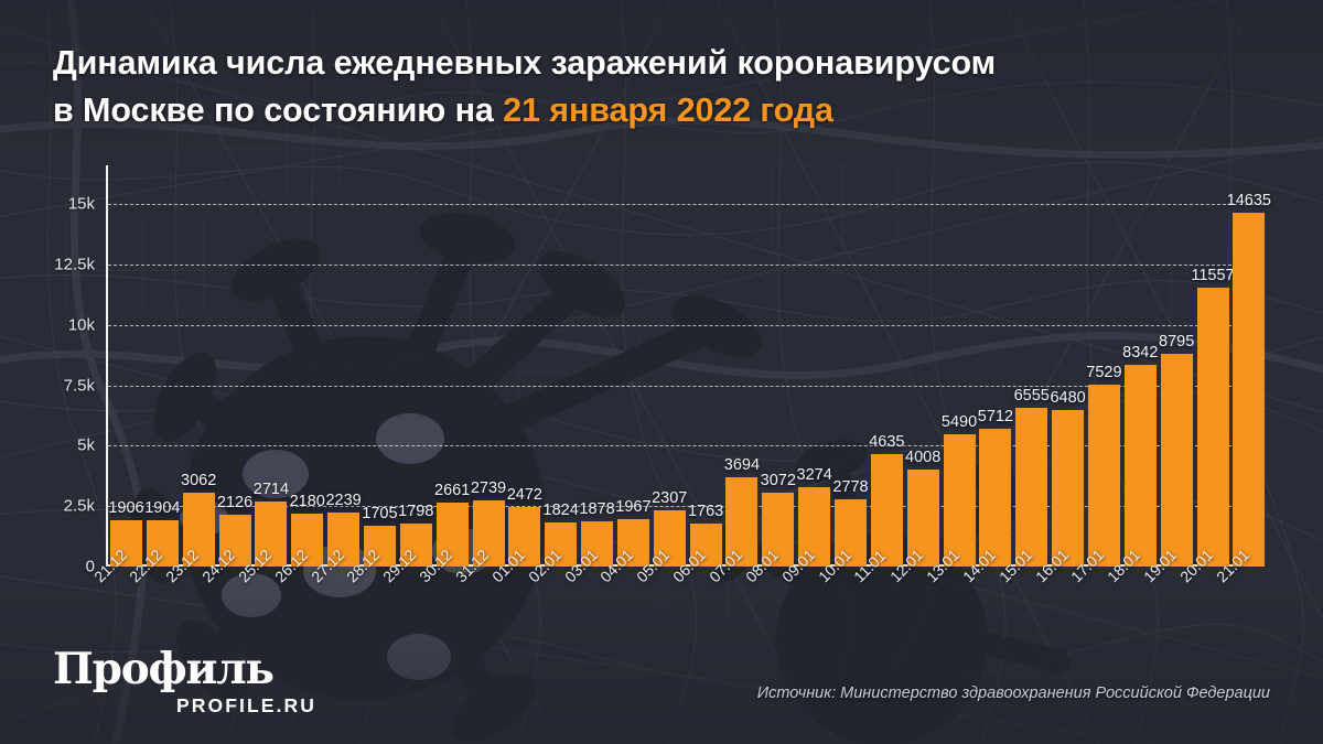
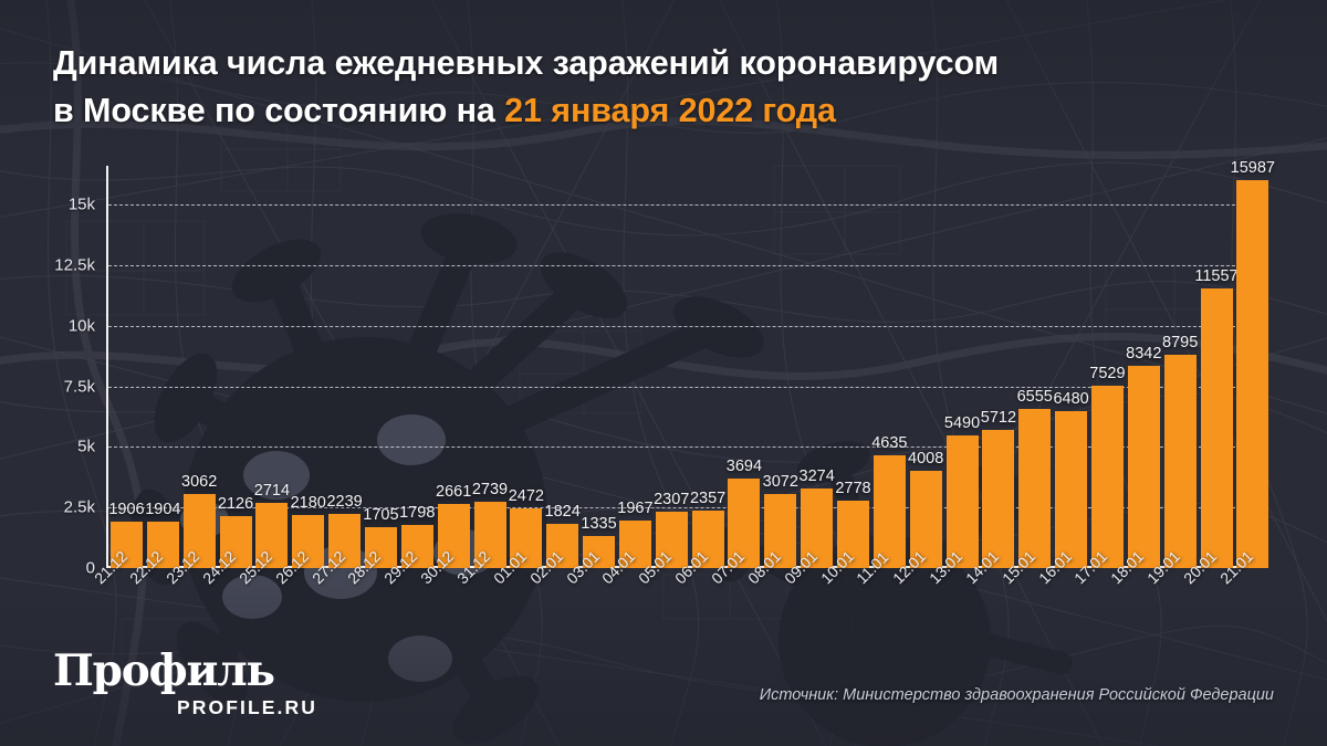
03.01: 1878 -> 1335
06.01: 1763 -> 2357
21.01: 14635 -> 15987
